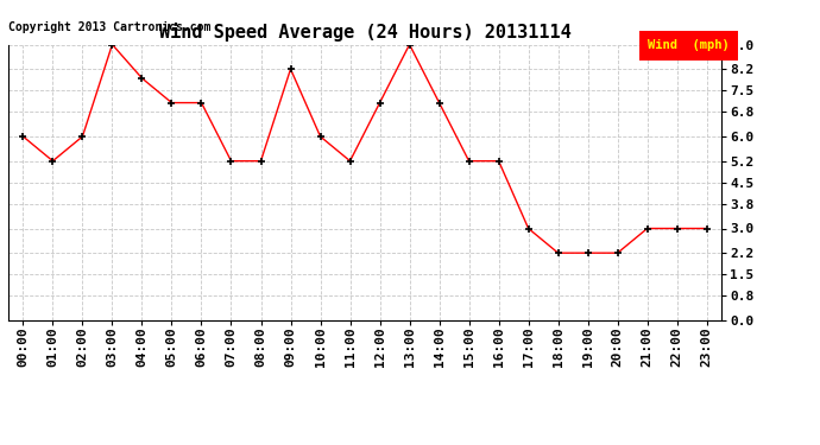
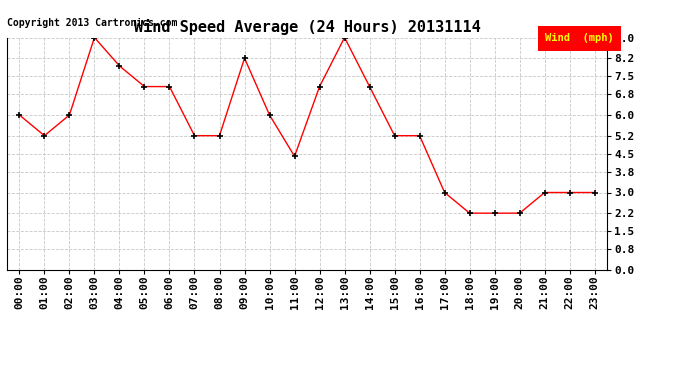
11:00: 5.2 -> 4.4
